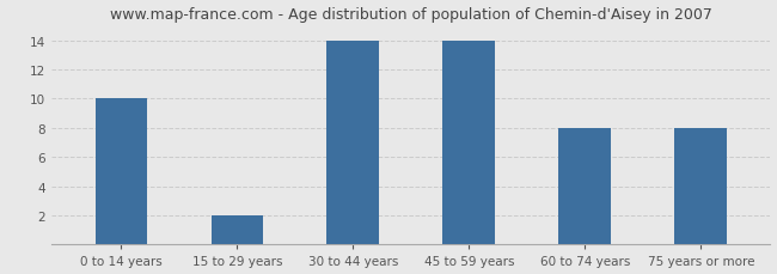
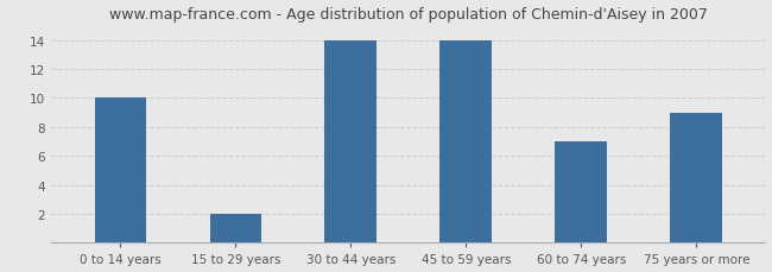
60 to 74 years: 8 -> 7
75 years or more: 8 -> 9
